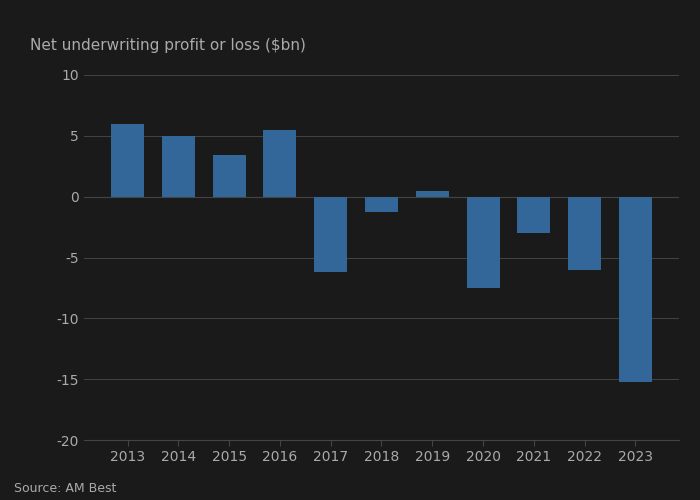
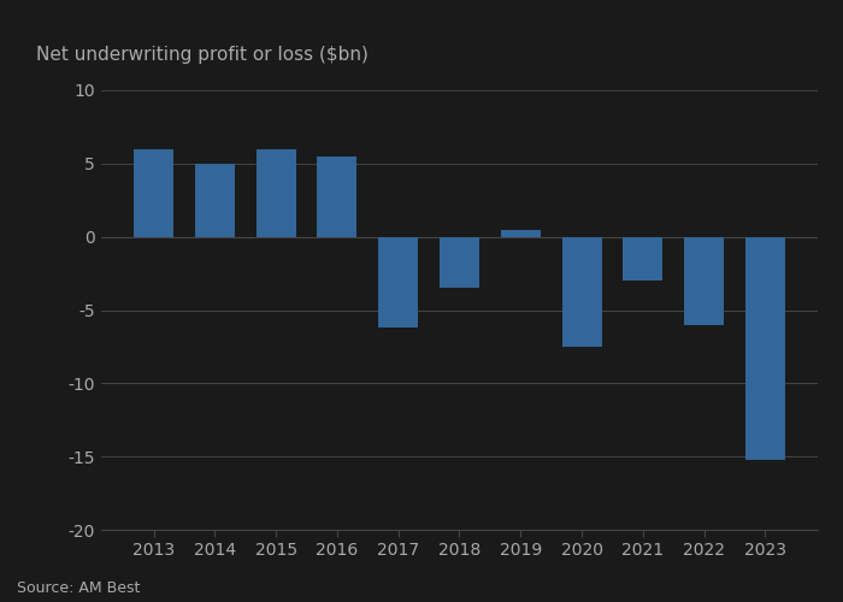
2015: 3.4 -> 6.0
2018: -1.3 -> -3.5
